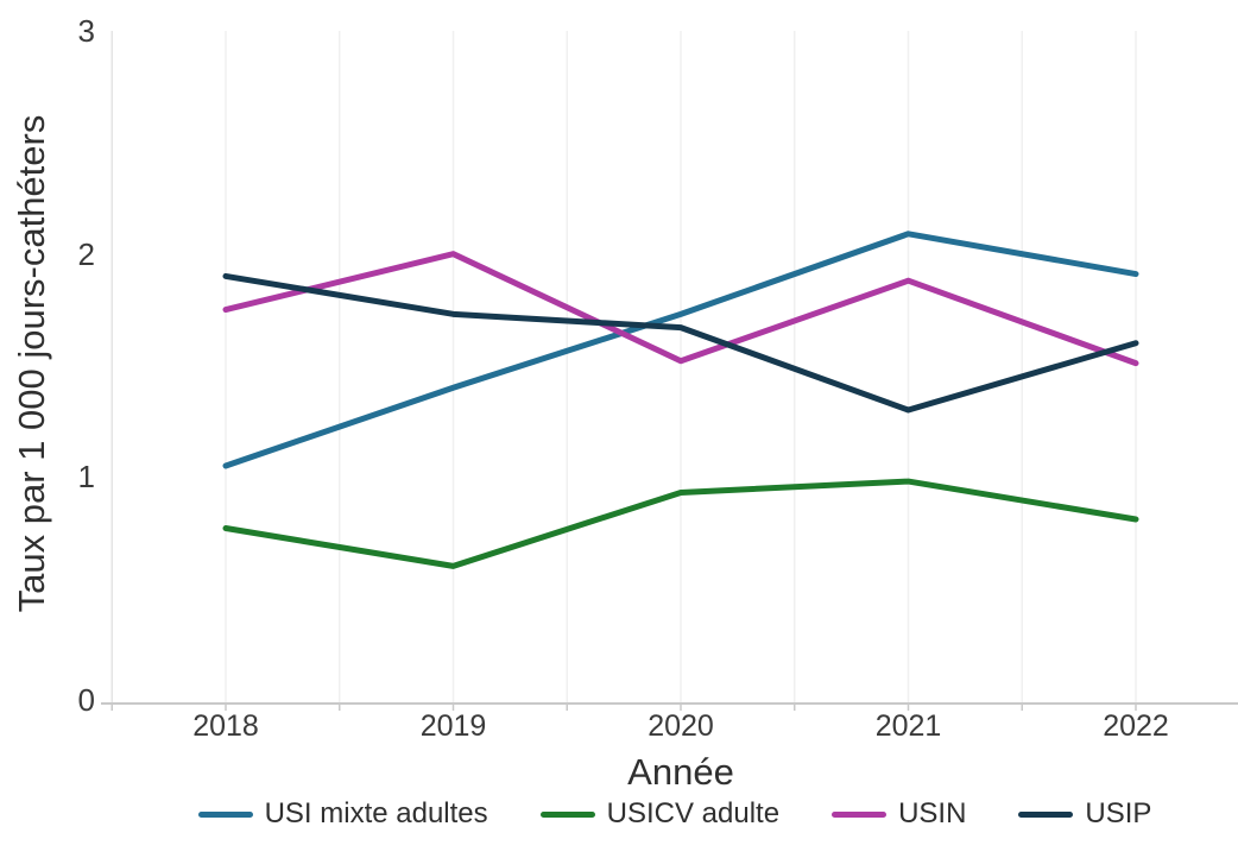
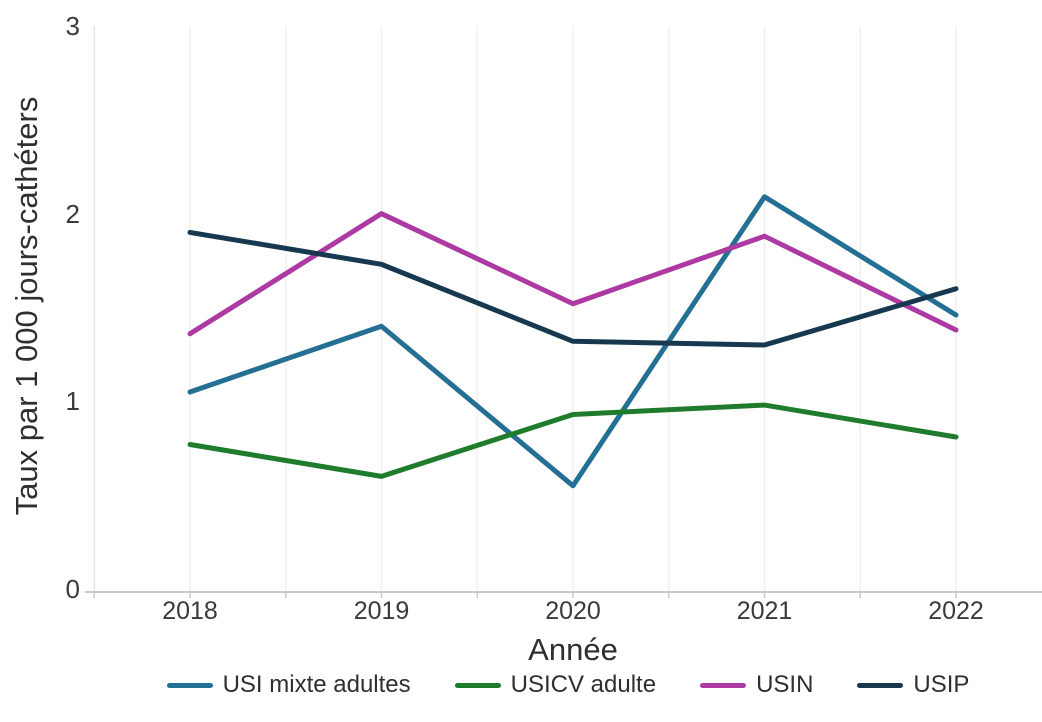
USIN/2018: 1.75 -> 1.36
USI mixte adultes/2020: 1.73 -> 0.55
USIP/2020: 1.67 -> 1.32
USI mixte adultes/2022: 1.91 -> 1.46
USIN/2022: 1.51 -> 1.38
